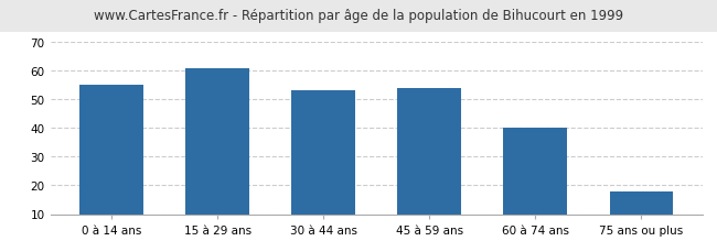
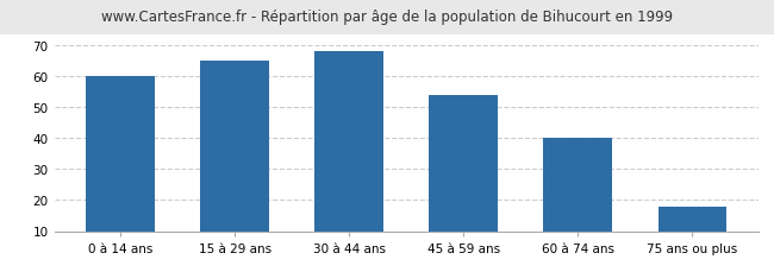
0 à 14 ans: 55 -> 60
15 à 29 ans: 61 -> 65
30 à 44 ans: 53 -> 68
